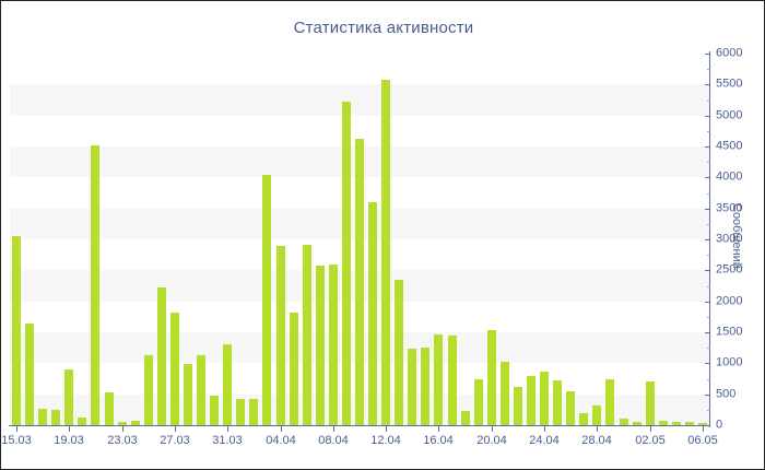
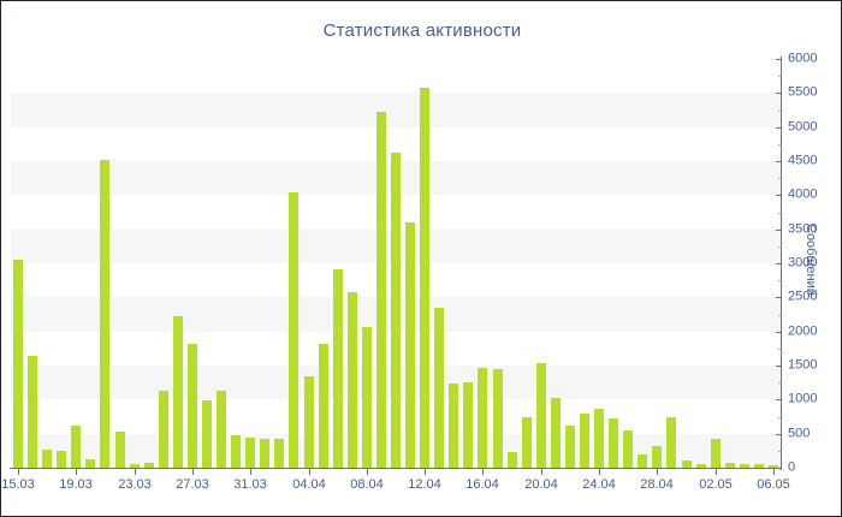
19.03: 900 -> 600
31.03: 1300 -> 400
04.04: 2900 -> 1300
08.04: 2600 -> 2100
02.05: 700 -> 400
